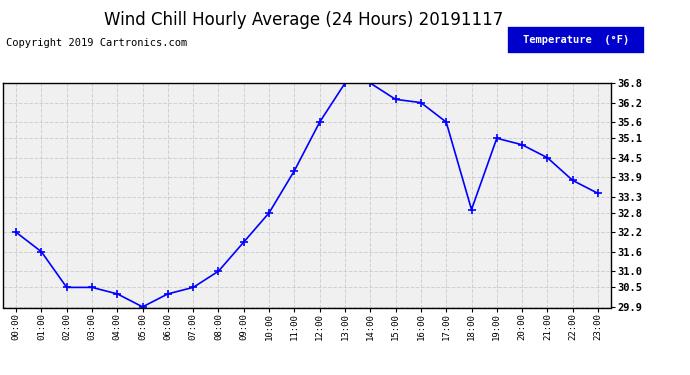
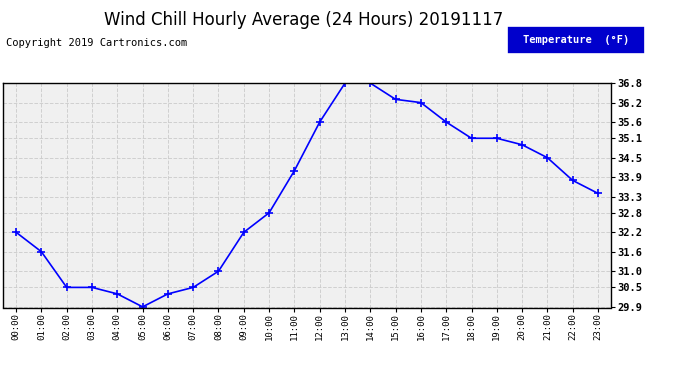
09:00: 31.9 -> 32.2
18:00: 32.9 -> 35.1
